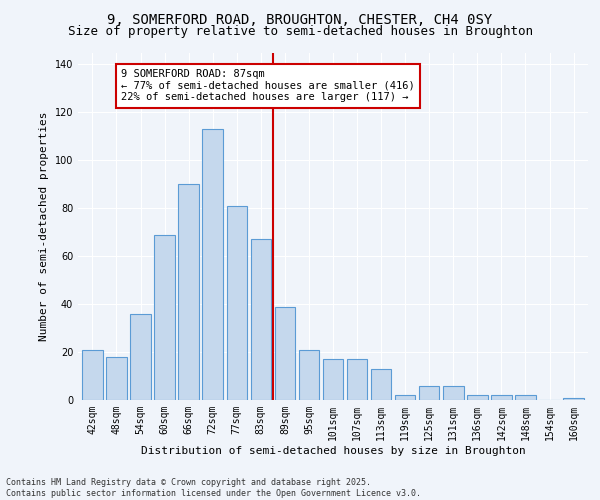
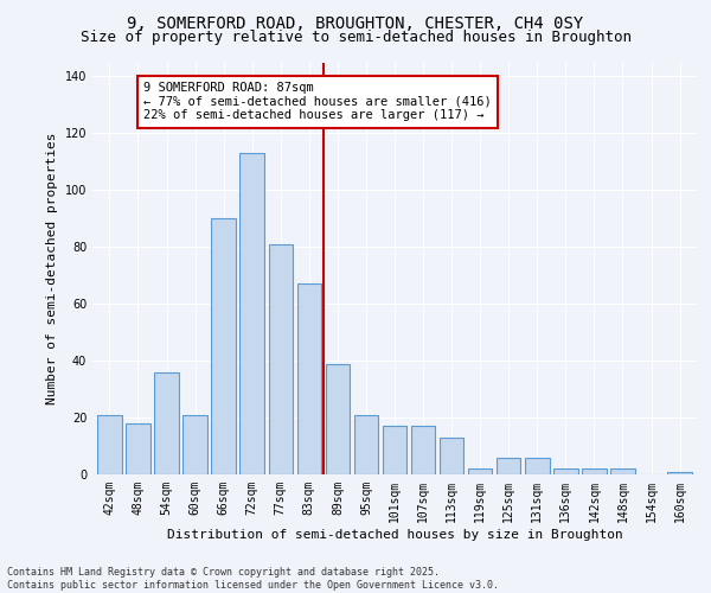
60sqm: 69 -> 21
